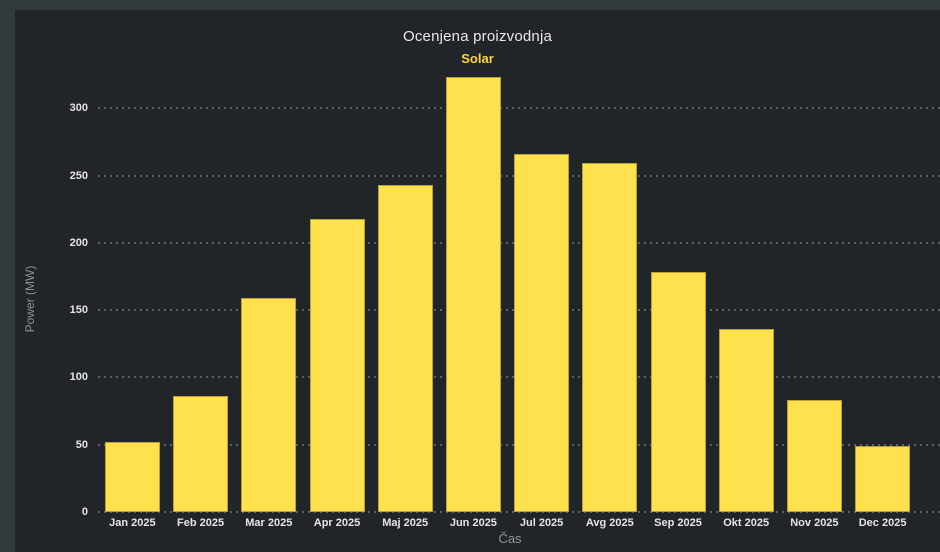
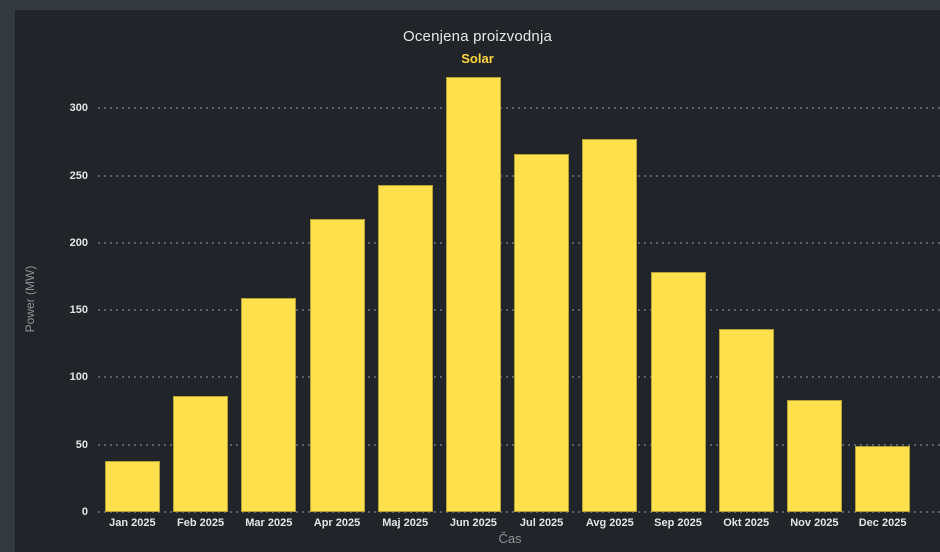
Jan 2025: 52 -> 38
Avg 2025: 259 -> 277
